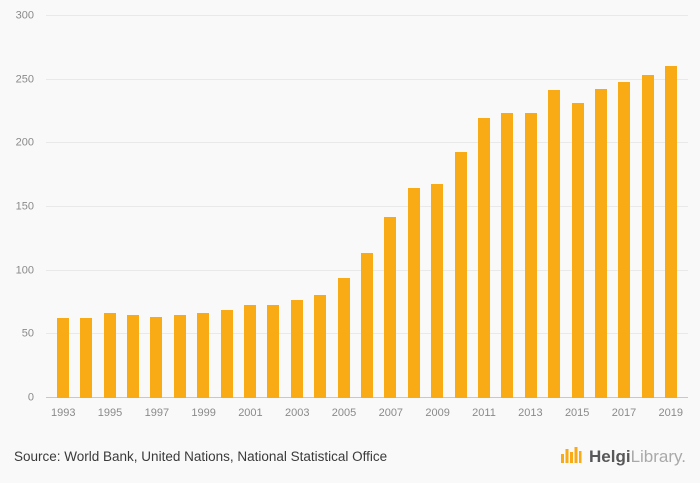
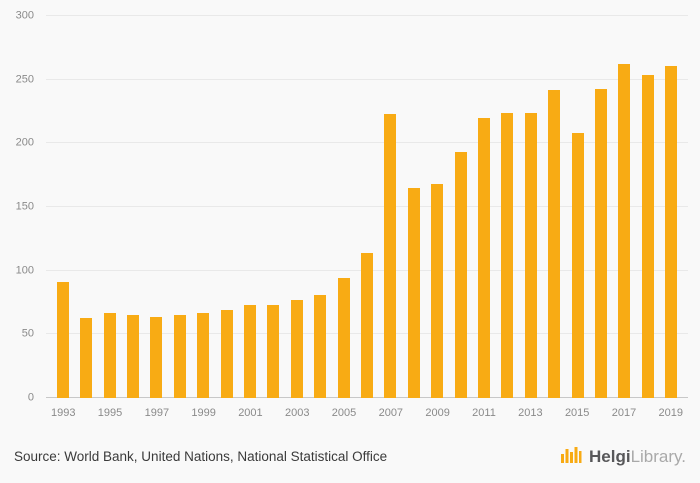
1993: 63 -> 91
2007: 142 -> 223
2015: 232 -> 208
2017: 248 -> 262
